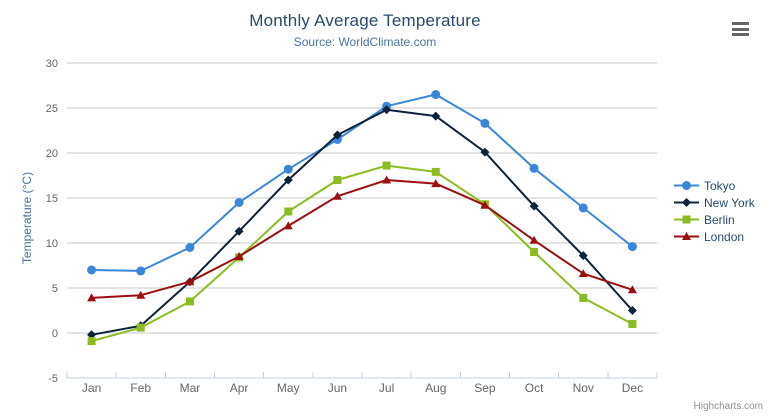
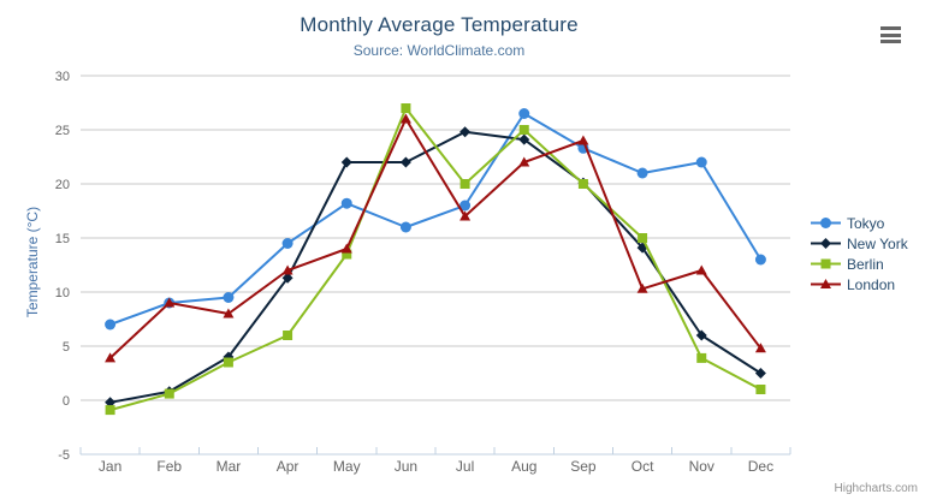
Tokyo/Feb: 7 -> 9
London/Feb: 4 -> 9
New York/Mar: 6 -> 4
London/Mar: 6 -> 8
Berlin/Apr: 8 -> 6
London/Apr: 8 -> 12
New York/May: 17 -> 22
London/May: 12 -> 14
Tokyo/Jun: 22 -> 16
Berlin/Jun: 17 -> 27
London/Jun: 15 -> 26
Tokyo/Jul: 25 -> 18
Berlin/Jul: 19 -> 20
Berlin/Aug: 18 -> 25
London/Aug: 17 -> 22
Berlin/Sep: 14 -> 20
London/Sep: 14 -> 24
Tokyo/Oct: 18 -> 21
Berlin/Oct: 9 -> 15
Tokyo/Nov: 14 -> 22
New York/Nov: 9 -> 6
London/Nov: 7 -> 12
Tokyo/Dec: 10 -> 13
